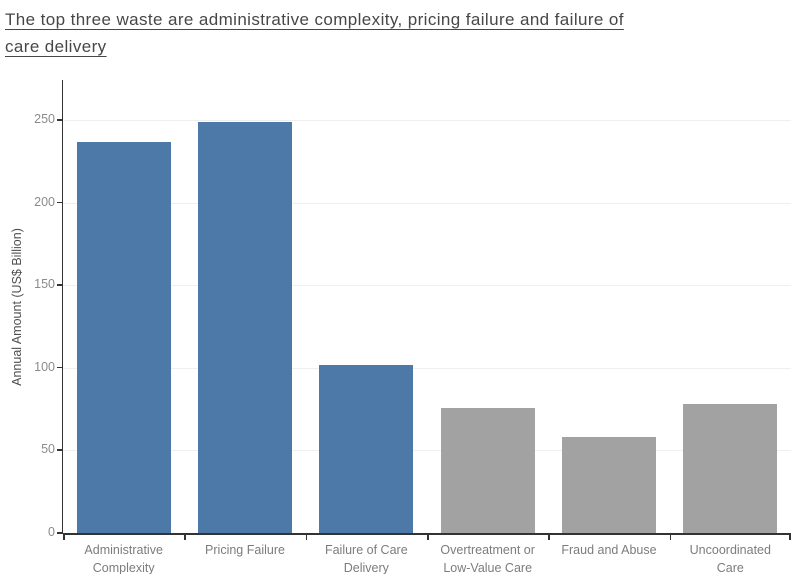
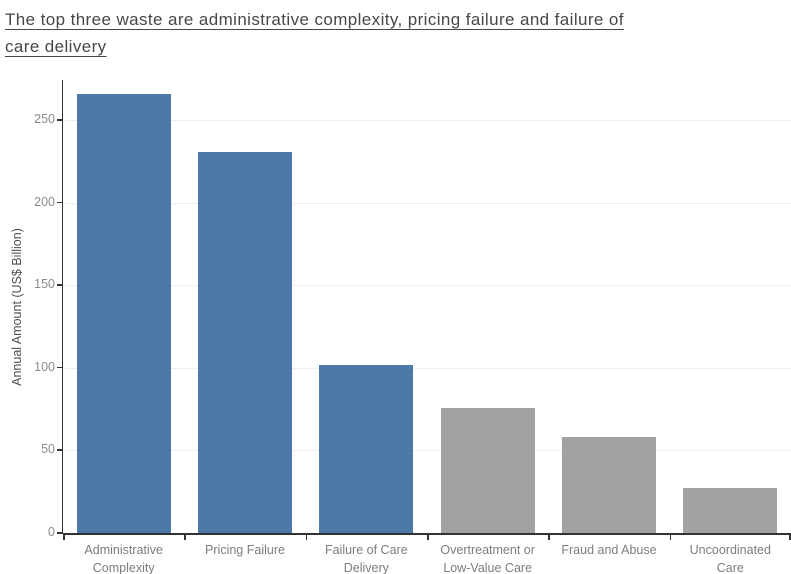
Administrative Complexity: 237 -> 266
Pricing Failure: 249 -> 231
Uncoordinated Care: 78 -> 27
